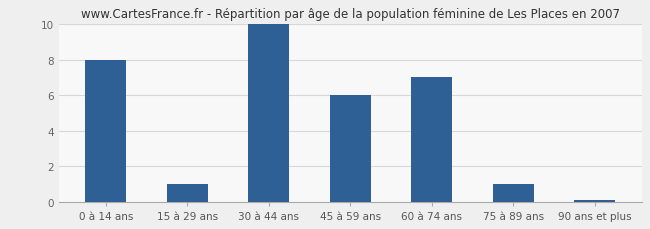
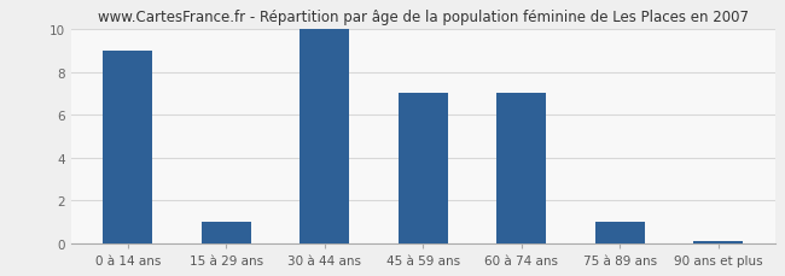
0 à 14 ans: 8.0 -> 9.0
45 à 59 ans: 6.0 -> 7.0
